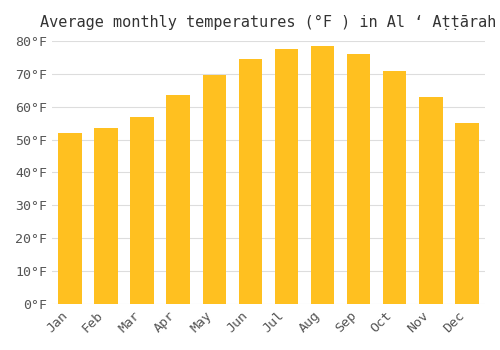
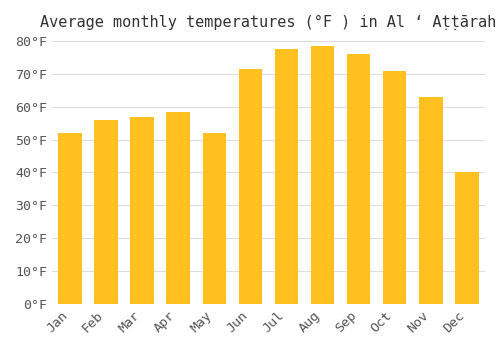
Feb: 53.5°F -> 56.0°F
Apr: 63.5°F -> 58.5°F
May: 69.5°F -> 52.0°F
Jun: 74.5°F -> 71.5°F
Dec: 55.0°F -> 40.0°F
